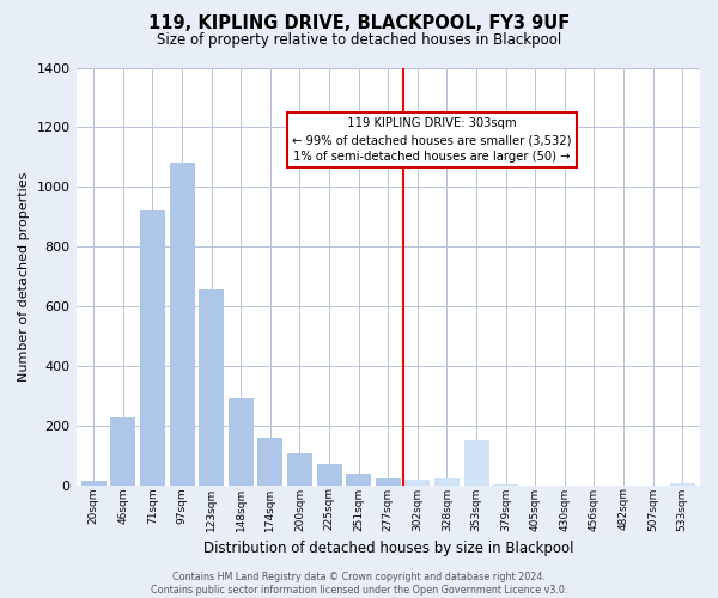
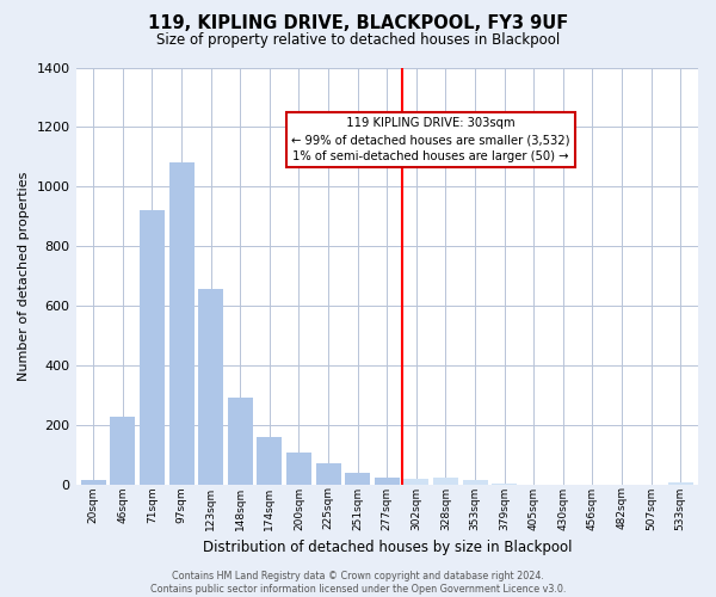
353sqm: 150 -> 15
